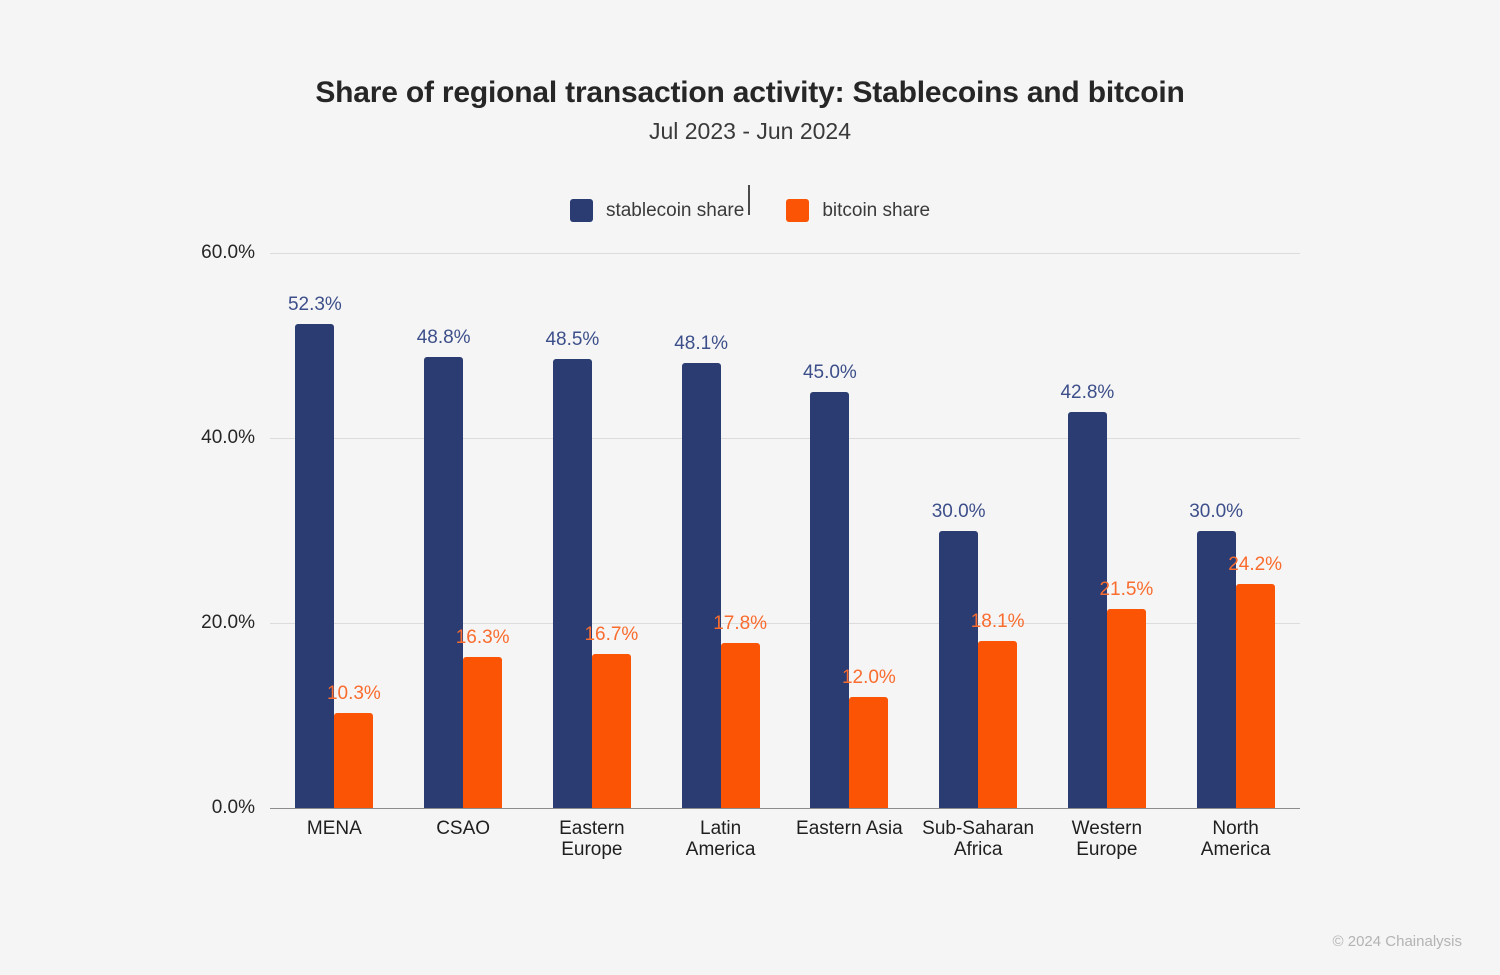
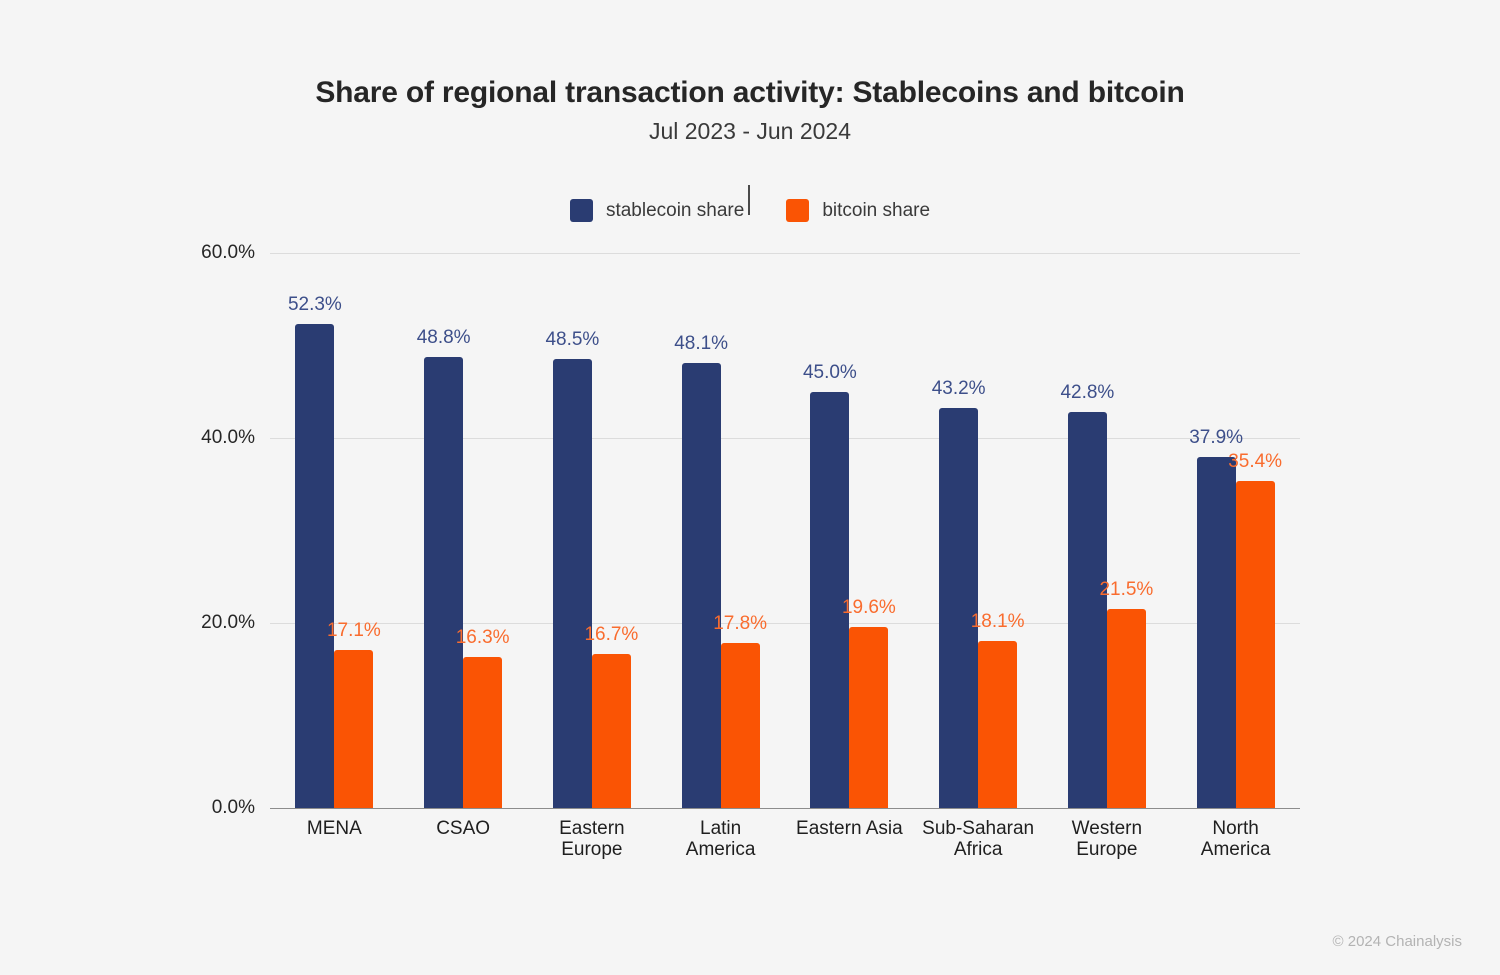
bitcoin share/MENA: 10.3% -> 17.1%
bitcoin share/Eastern Asia: 12.0% -> 19.6%
stablecoin share/Sub-Saharan Africa: 30.0% -> 43.2%
stablecoin share/North America: 30.0% -> 37.9%
bitcoin share/North America: 24.2% -> 35.4%
